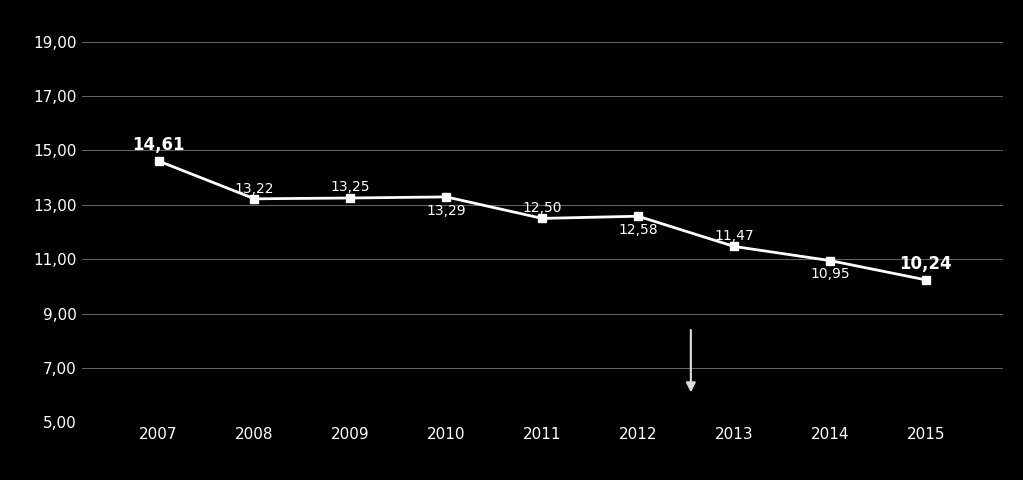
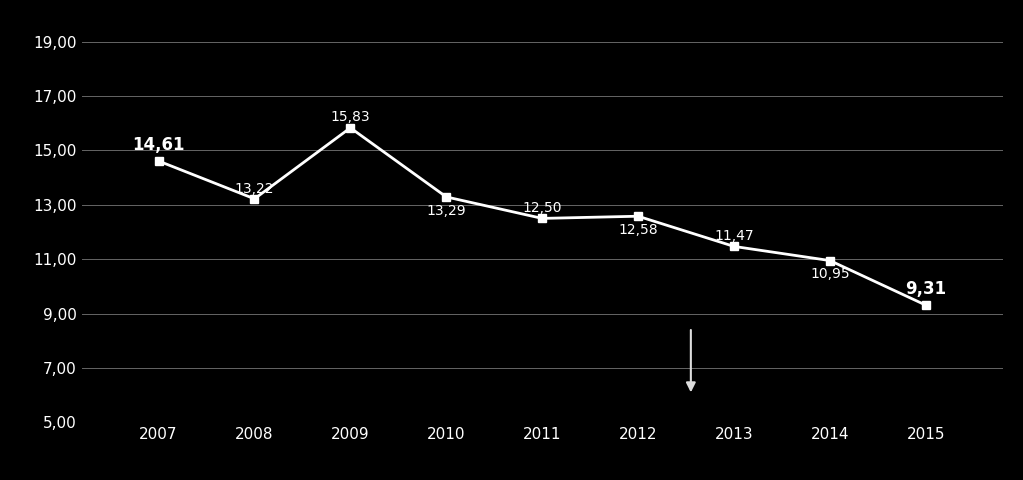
2009: 13,25 -> 15,83
2015: 10,24 -> 9,31
